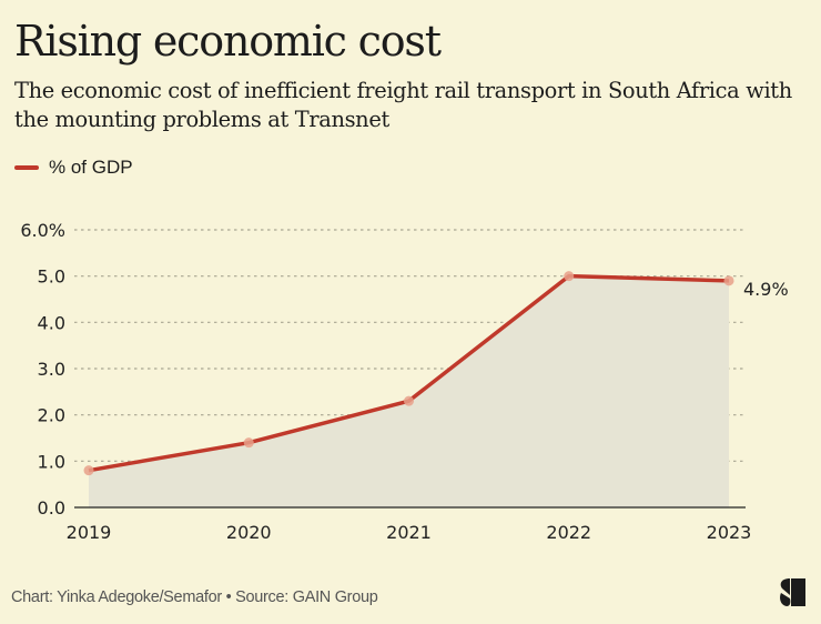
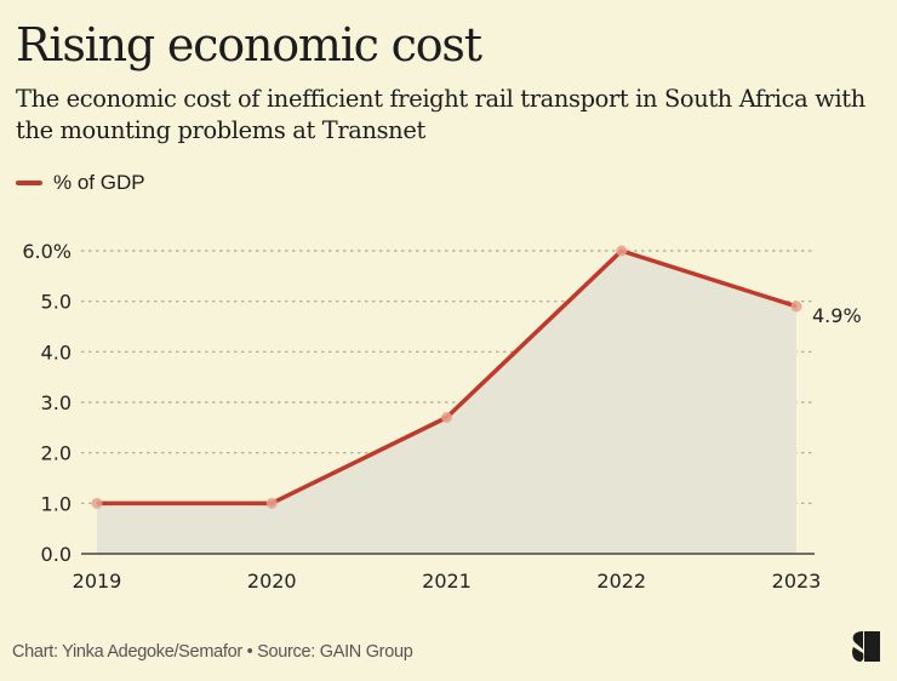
2019: 0.8% -> 1.0%
2020: 1.4% -> 1.0%
2021: 2.3% -> 2.7%
2022: 5.0% -> 6.0%
